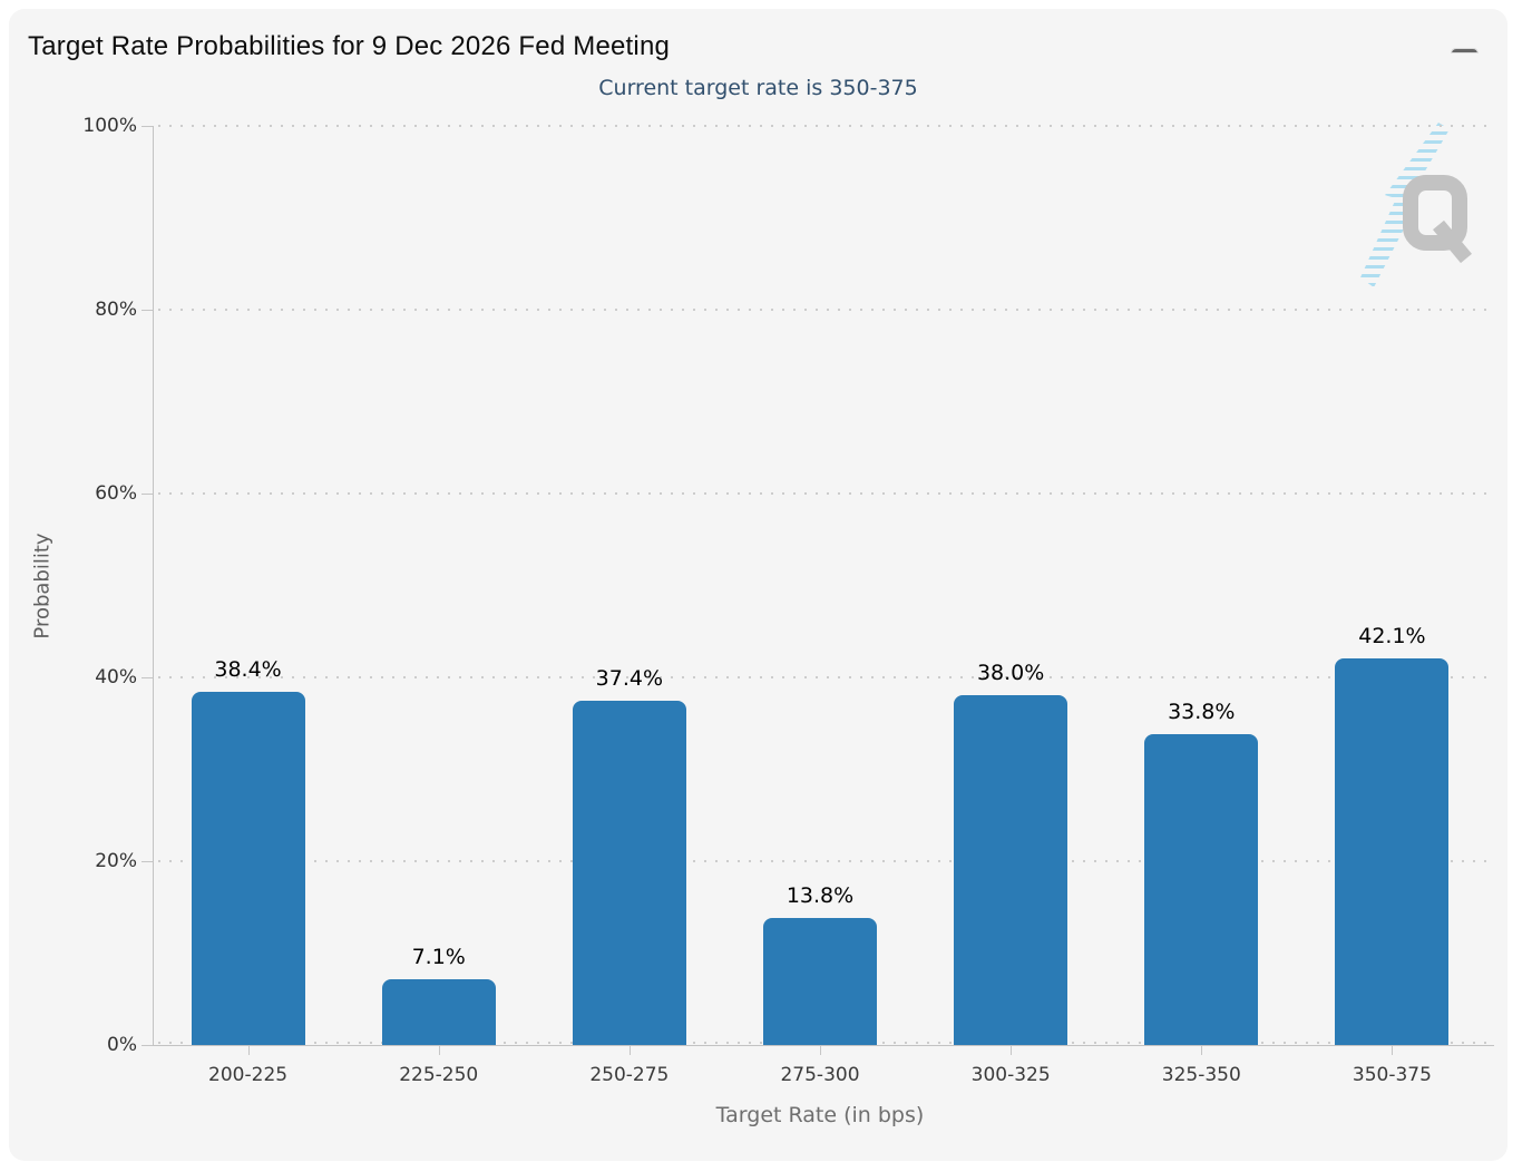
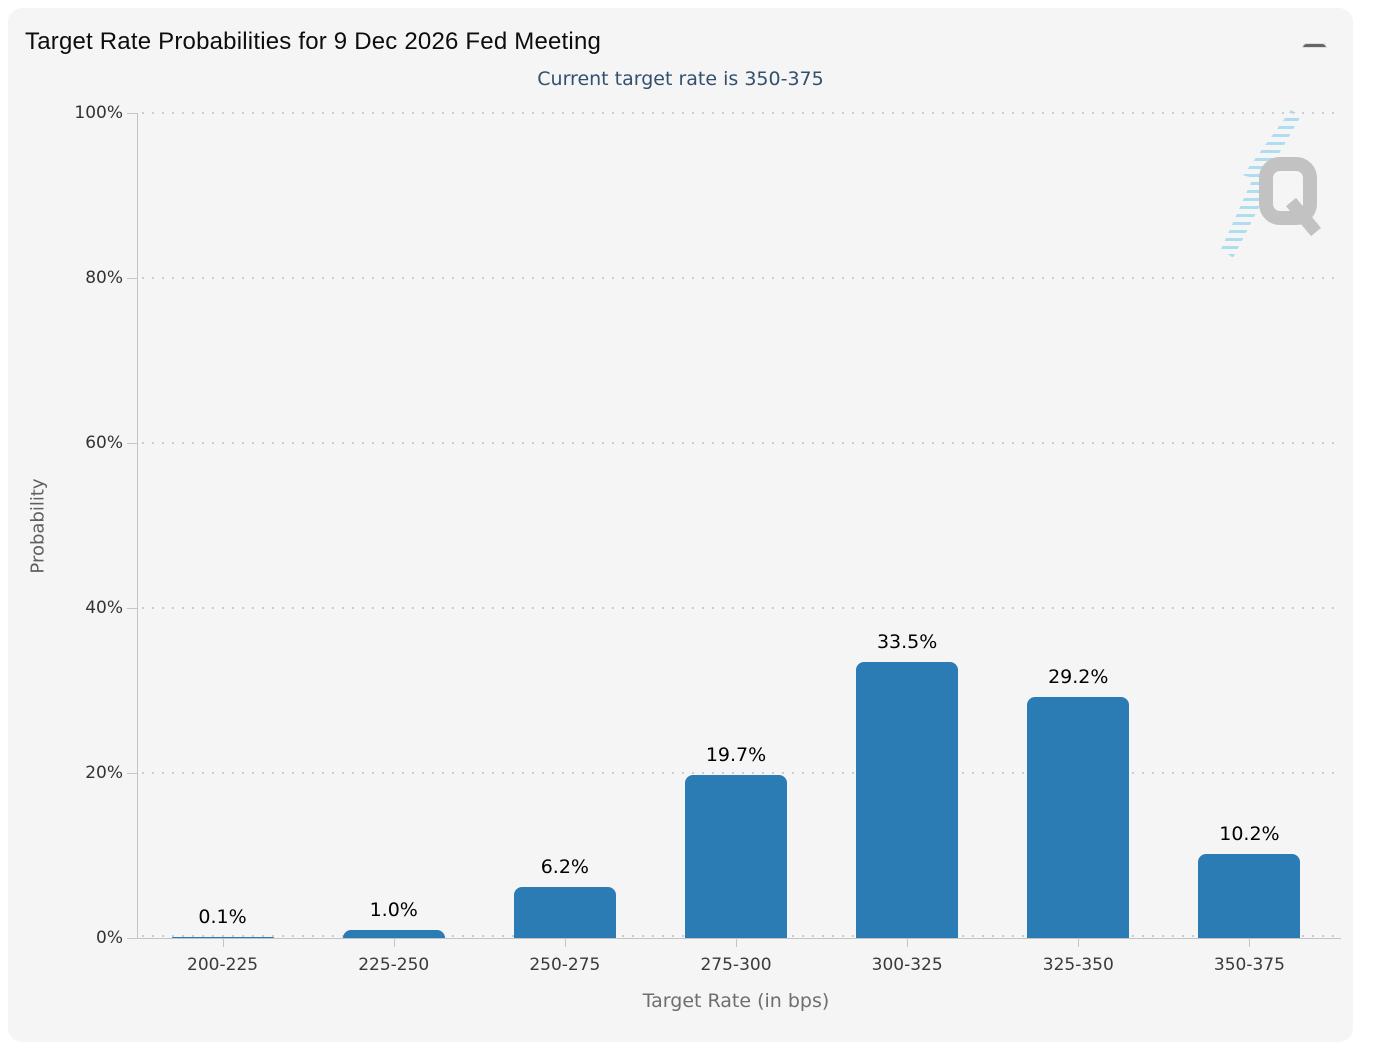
200-225: 38.4% -> 0.1%
225-250: 7.1% -> 1.0%
250-275: 37.4% -> 6.2%
275-300: 13.8% -> 19.7%
300-325: 38.0% -> 33.5%
325-350: 33.8% -> 29.2%
350-375: 42.1% -> 10.2%
